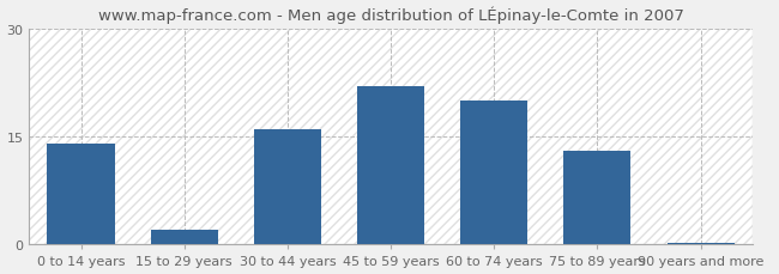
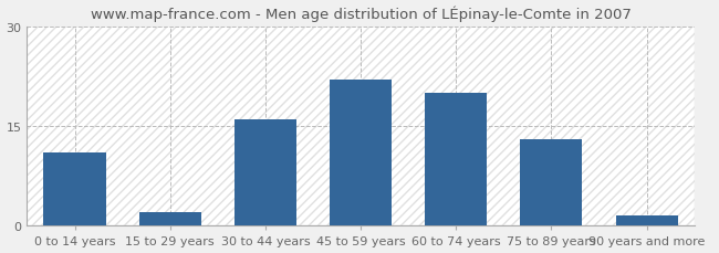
0 to 14 years: 14.0 -> 11.0
90 years and more: 0.3 -> 1.6
